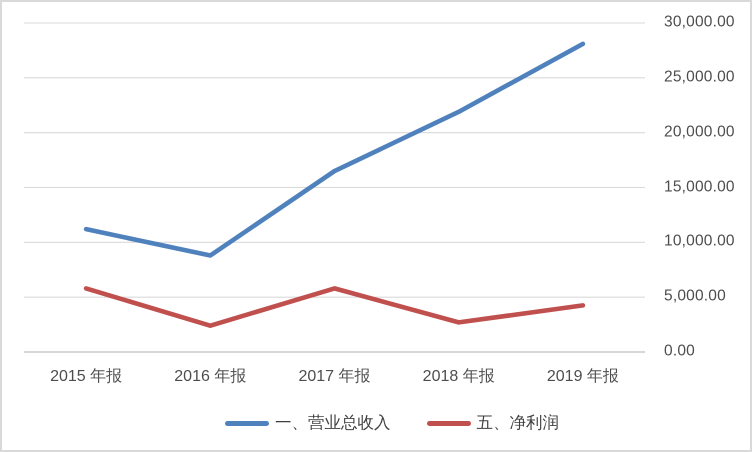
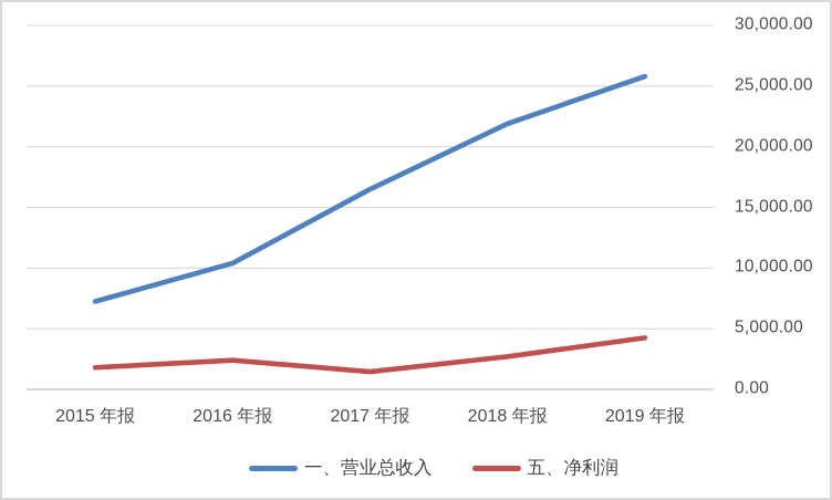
一、营业总收入/2015 年报: 11200 -> 7200
五、净利润/2015 年报: 5800 -> 1800
一、营业总收入/2016 年报: 8800 -> 10400
五、净利润/2017 年报: 5800 -> 1400
一、营业总收入/2019 年报: 28100 -> 25800
